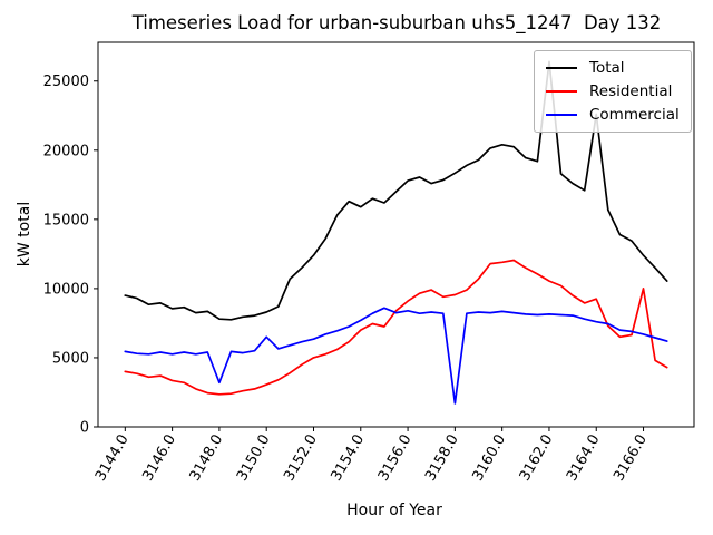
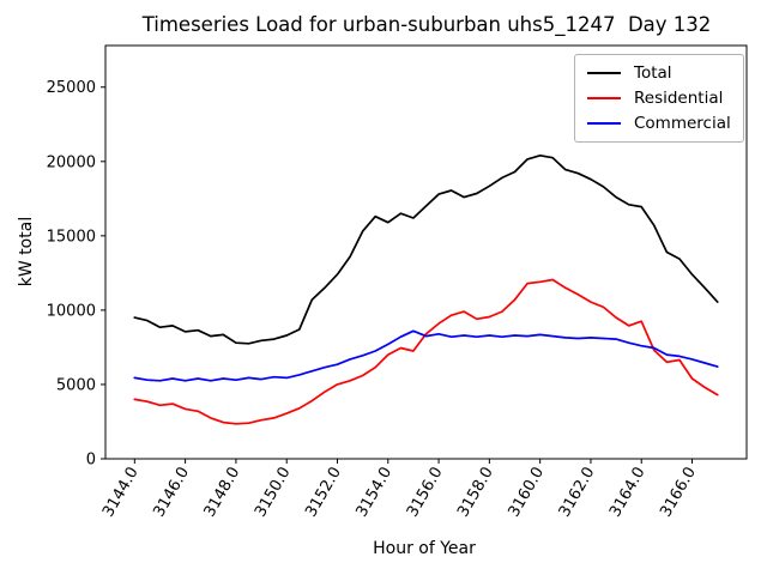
Commercial/3148.0: 3200 -> 5300
Commercial/3150.0: 6500 -> 5400
Commercial/3158.0: 1700 -> 8300
Total/3162.0: 26400 -> 18800
Total/3164.0: 22600 -> 17000
Residential/3166.0: 10000 -> 5400
